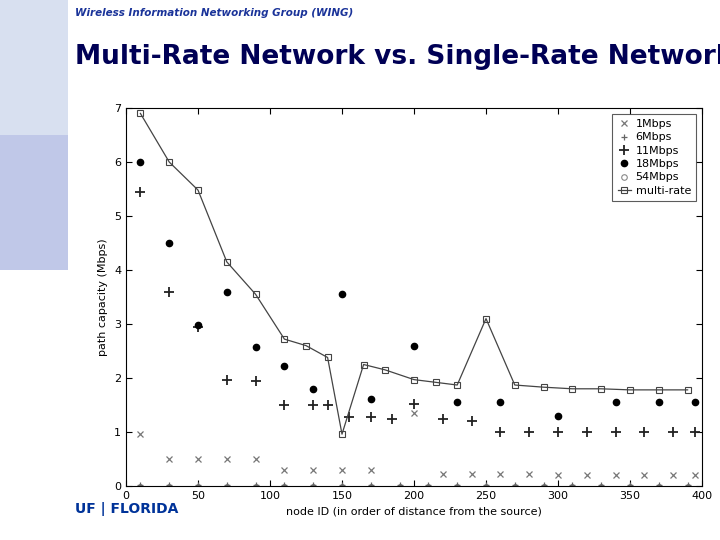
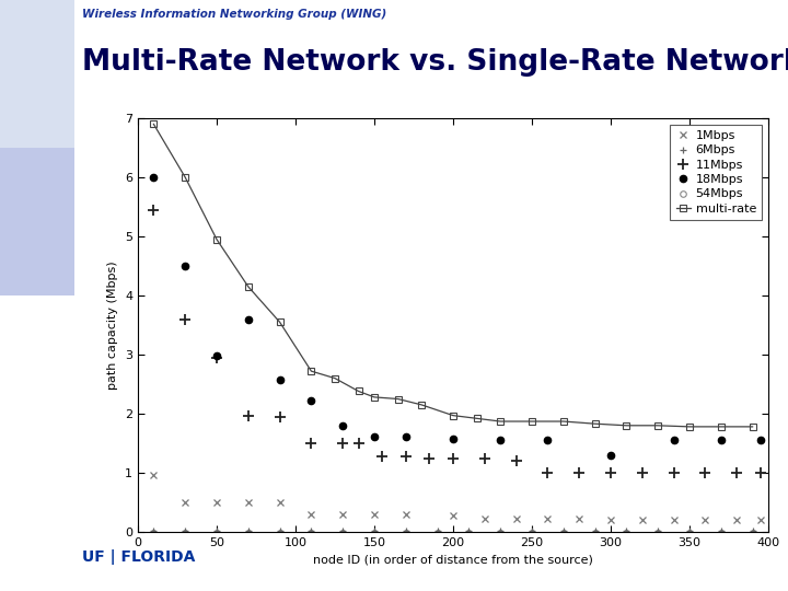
multi-rate/50: 5.48 -> 4.95
18Mbps/150: 3.56 -> 1.62
multi-rate/150: 0.96 -> 2.28
1Mbps/200: 1.36 -> 0.28
11Mbps/200: 1.52 -> 1.25
18Mbps/200: 2.60 -> 1.58
multi-rate/250: 3.10 -> 1.87
